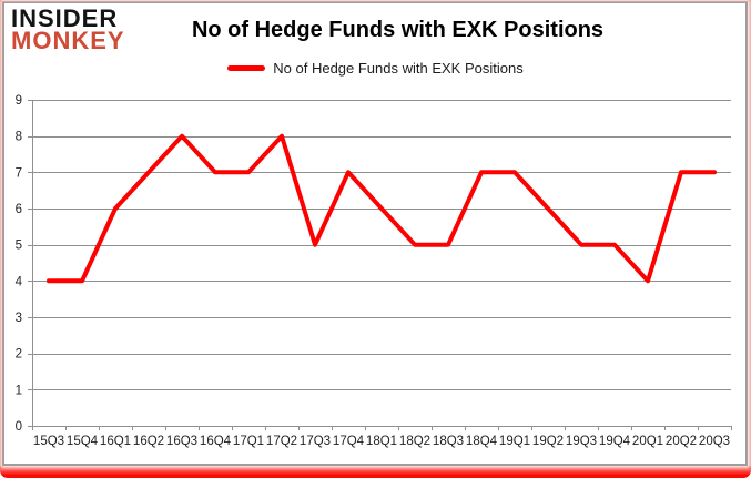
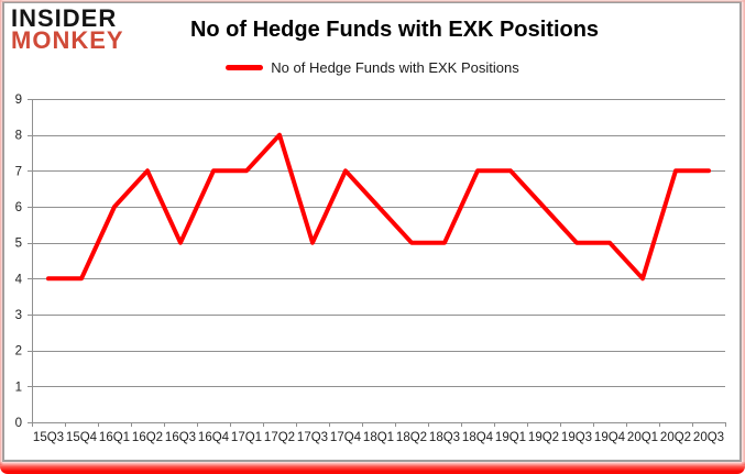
16Q3: 8 -> 5
